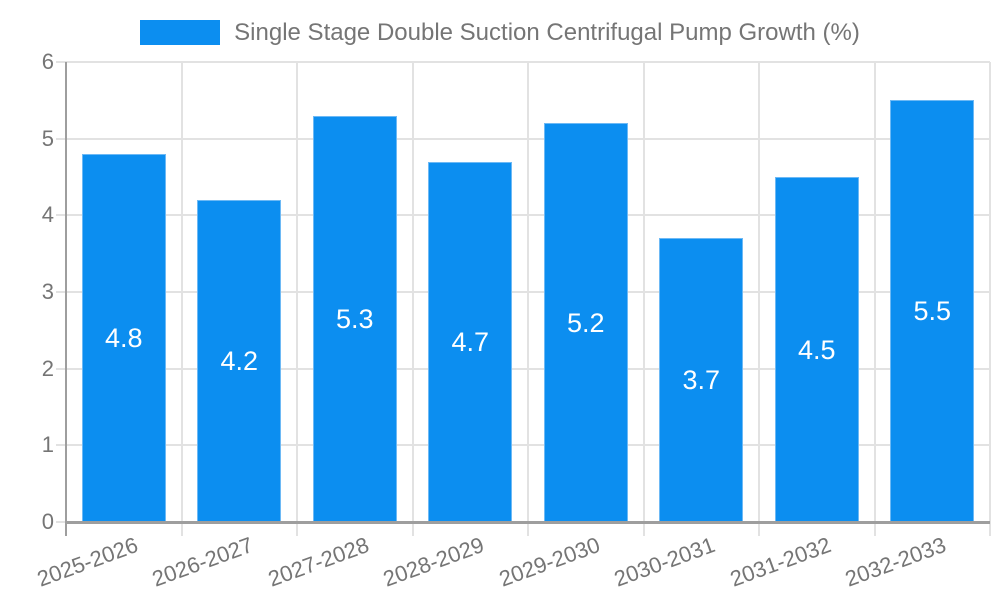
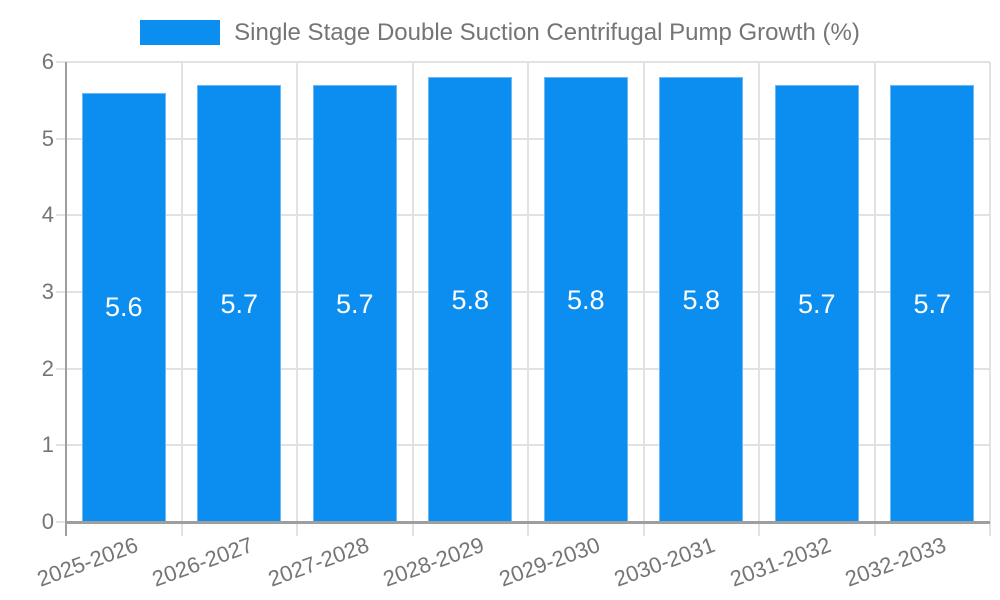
2025-2026: 4.8 -> 5.6
2026-2027: 4.2 -> 5.7
2027-2028: 5.3 -> 5.7
2028-2029: 4.7 -> 5.8
2029-2030: 5.2 -> 5.8
2030-2031: 3.7 -> 5.8
2031-2032: 4.5 -> 5.7
2032-2033: 5.5 -> 5.7
